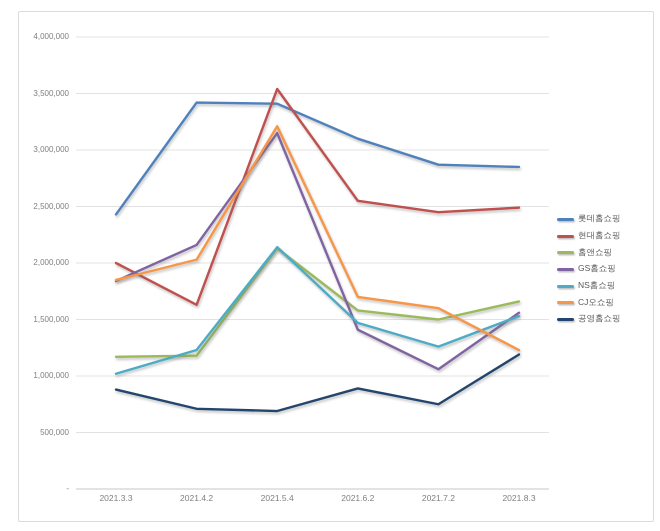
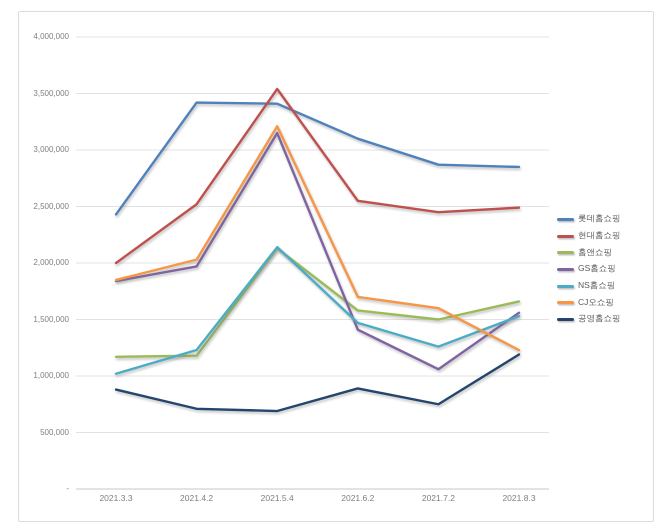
현대홈쇼핑/2021.4.2: 1630000 -> 2520000
GS홈쇼핑/2021.4.2: 2160000 -> 1970000
